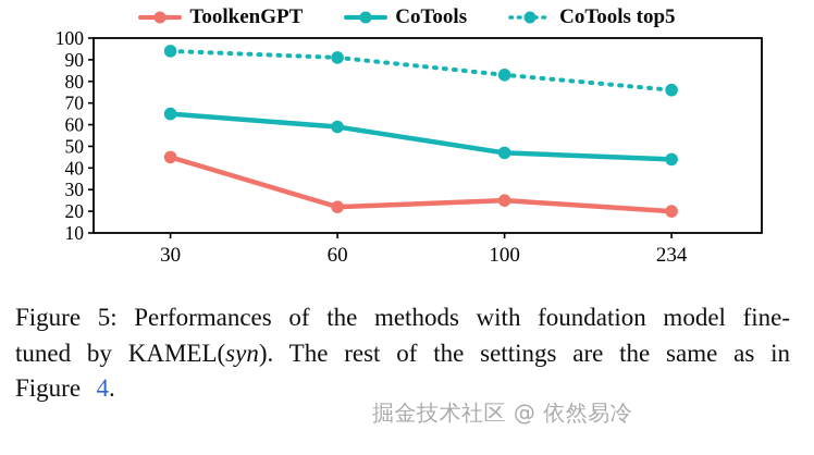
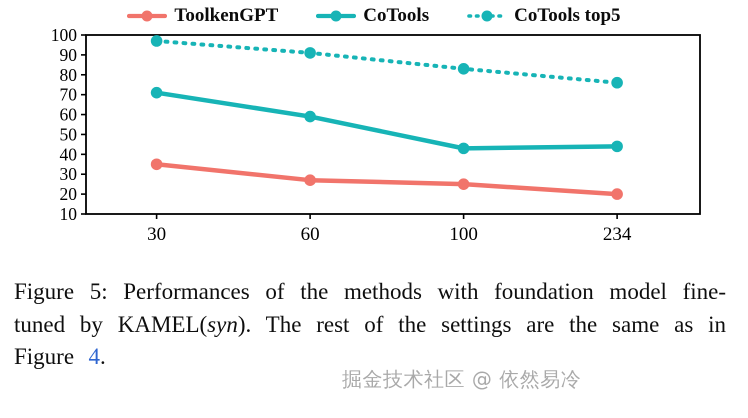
ToolkenGPT/30: 45 -> 35
CoTools/30: 65 -> 71
CoTools top5/30: 94 -> 97
ToolkenGPT/60: 22 -> 27
CoTools/100: 47 -> 43
